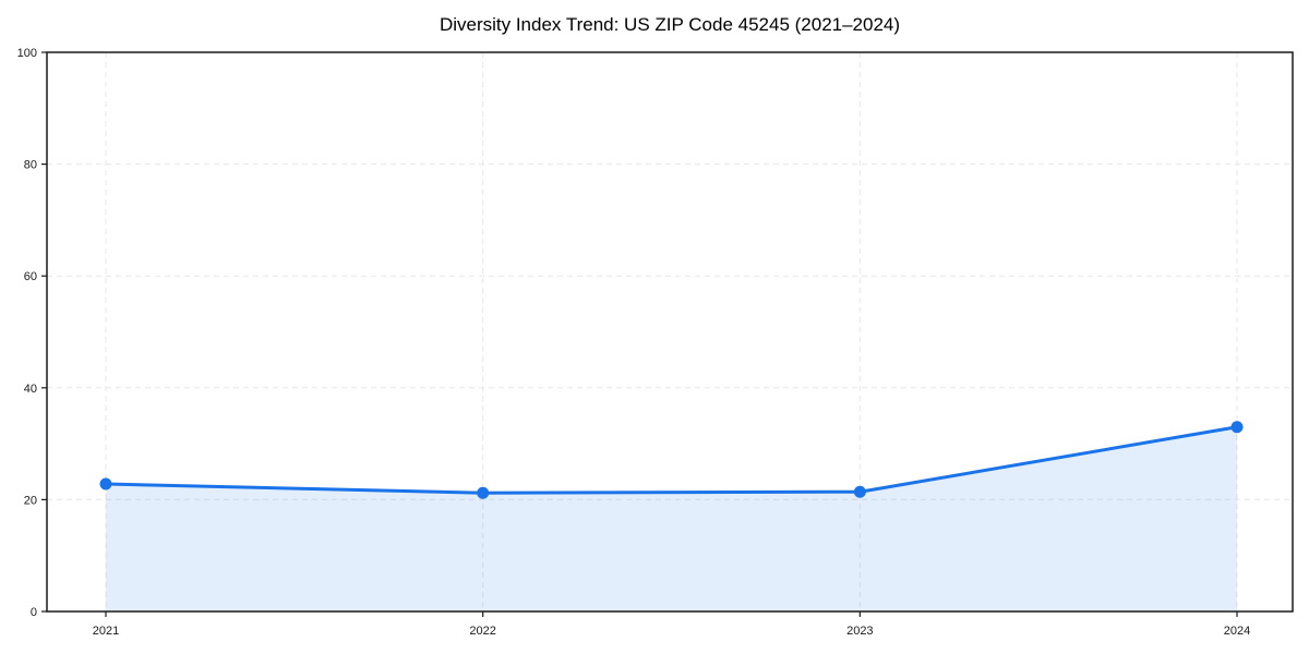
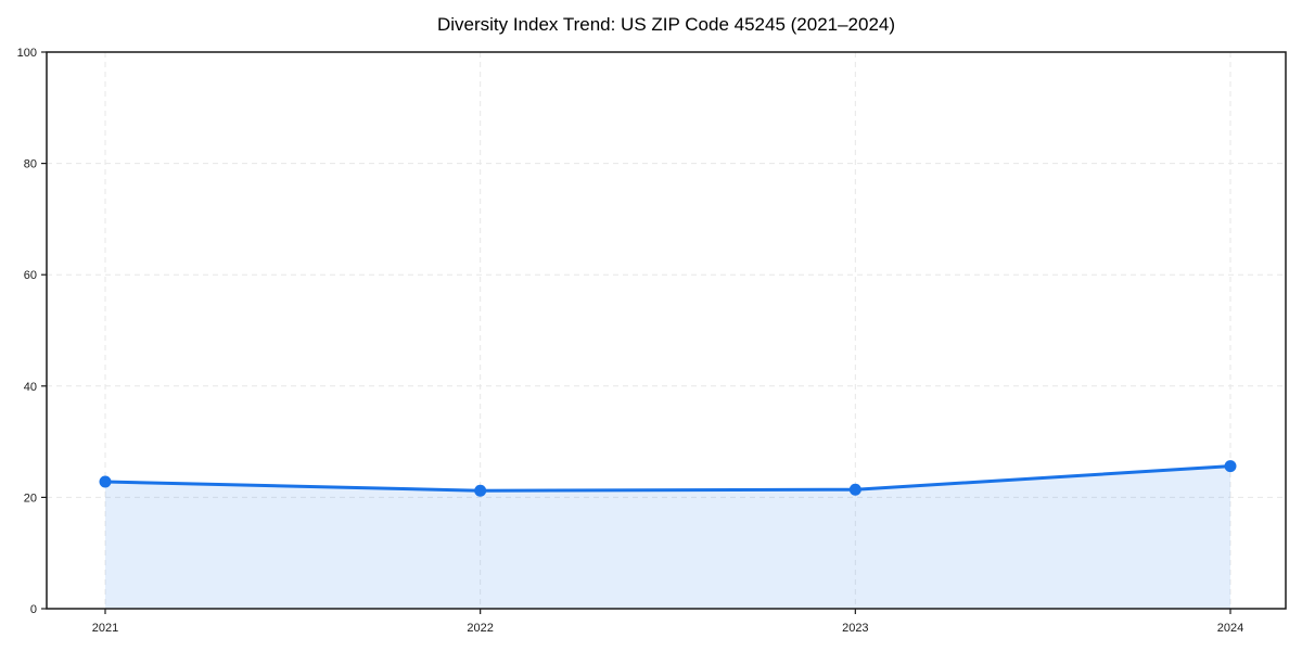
2024: 33 -> 26
